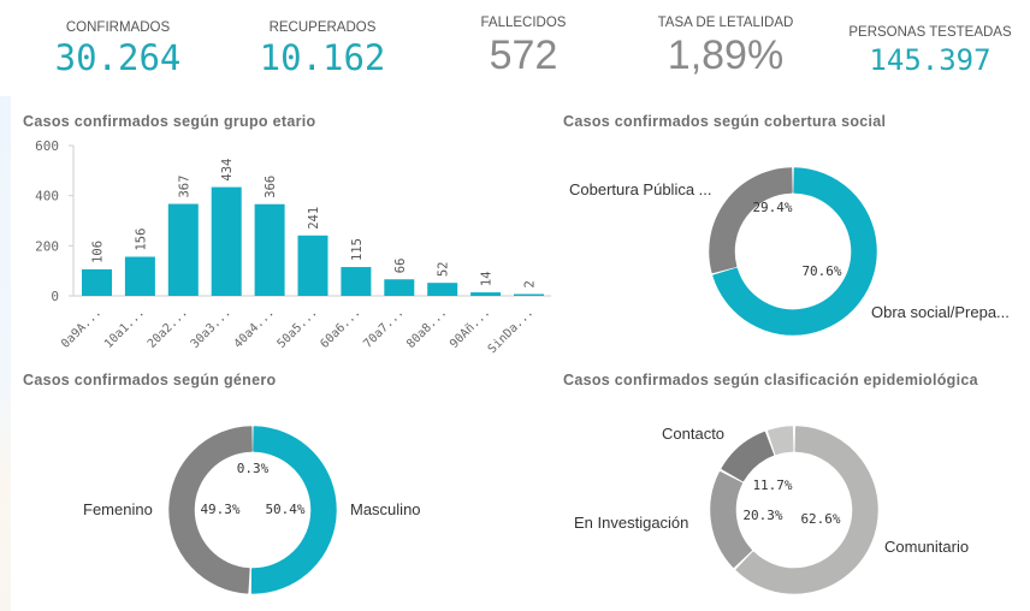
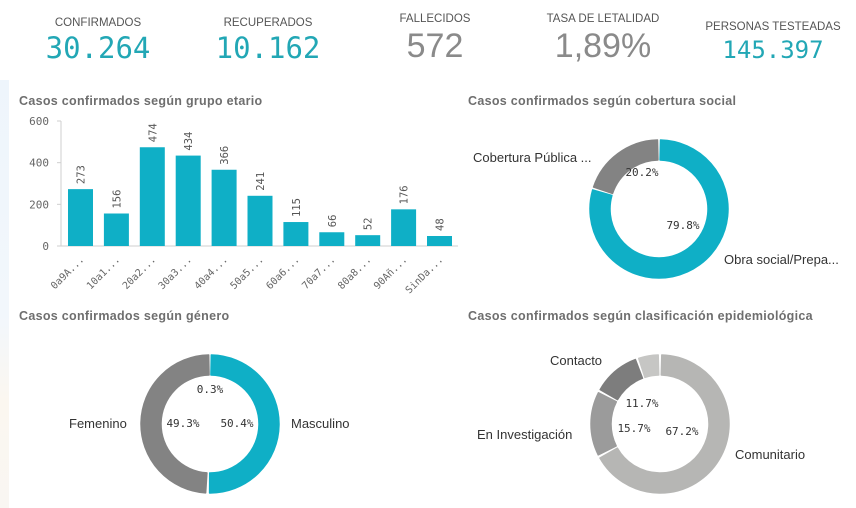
Casos confirmados según grupo etario/0 a 9 A...: 106 -> 273
Casos confirmados según grupo etario/20 a 2...: 367 -> 474
Casos confirmados según grupo etario/90 Añ...: 14 -> 176
Casos confirmados según grupo etario/Sin Da...: 2 -> 48
Casos confirmados según cobertura social/Cobertura Pública ...: 29.4% -> 20.2%
Casos confirmados según cobertura social/Obra social/Prepa...: 70.6% -> 79.8%
Casos confirmados según clasificación epidemiológica/Comunitario: 62.6% -> 67.2%
Casos confirmados según clasificación epidemiológica/En Investigación: 20.3% -> 15.7%
